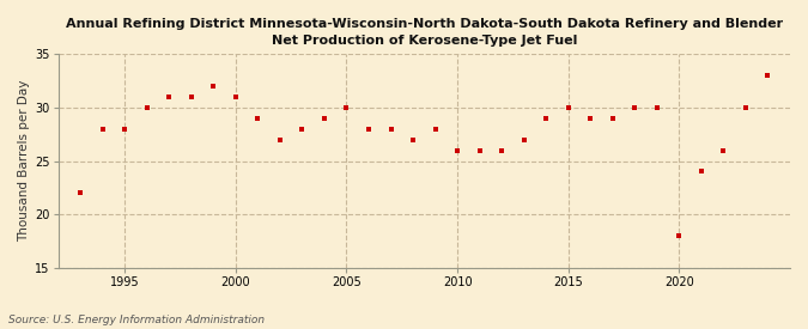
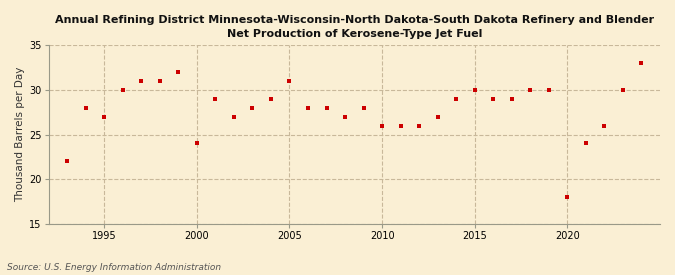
1995: 28 -> 27
2000: 31 -> 24
2005: 30 -> 31
